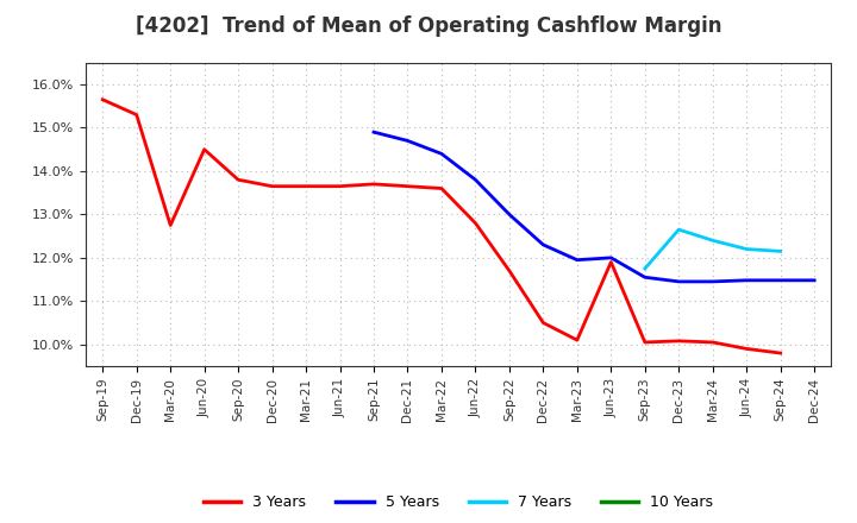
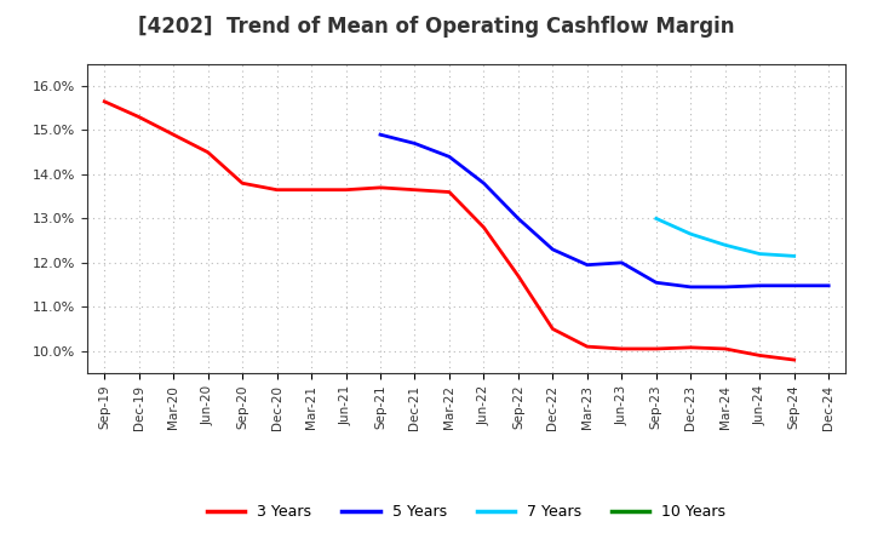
3 Years/Mar-20: 12.75% -> 14.90%
3 Years/Jun-23: 11.90% -> 10.05%
7 Years/Sep-23: 11.75% -> 13.00%
